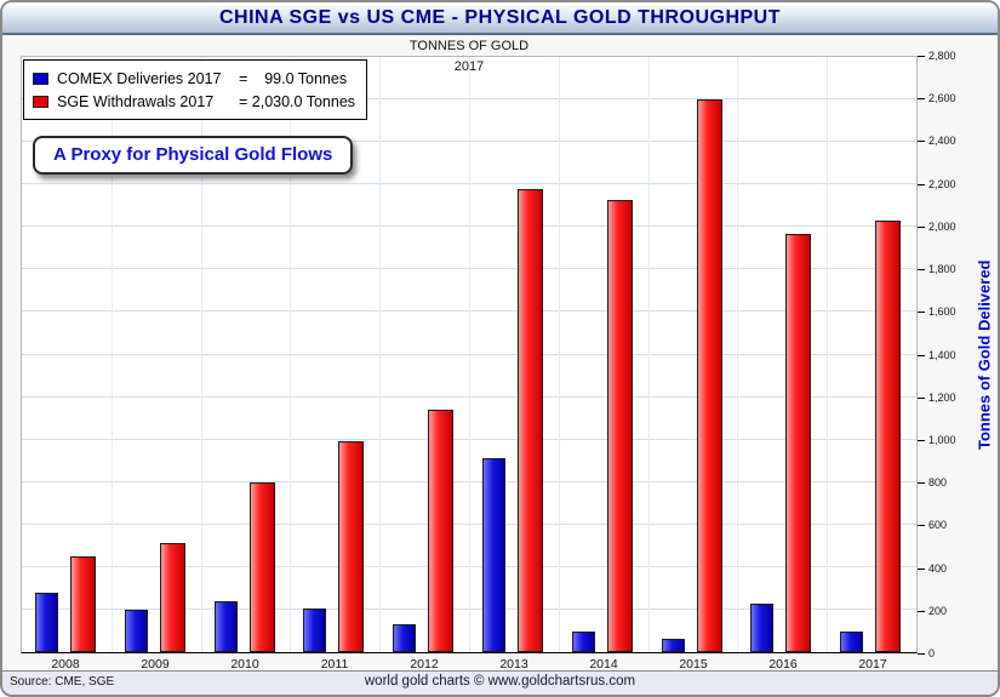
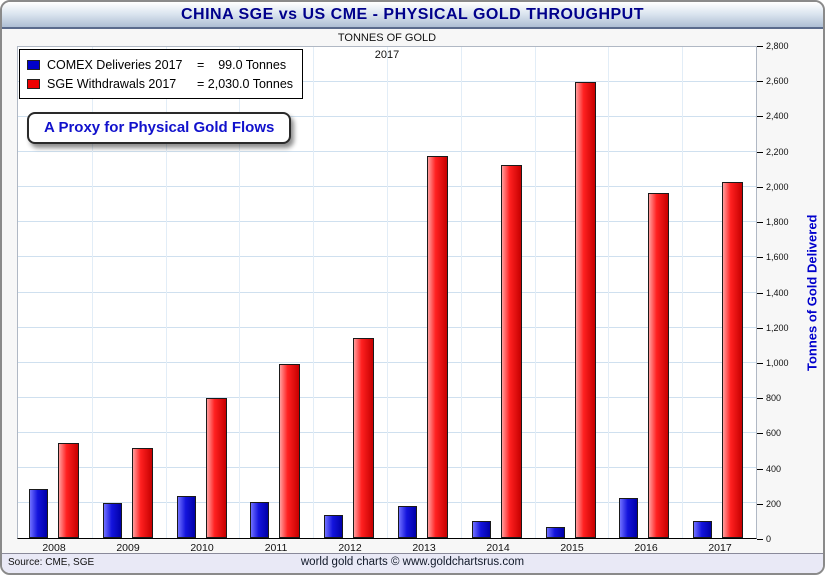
SGE Withdrawals 2017/2008: 450 -> 540
COMEX Deliveries 2017/2013: 910 -> 180
